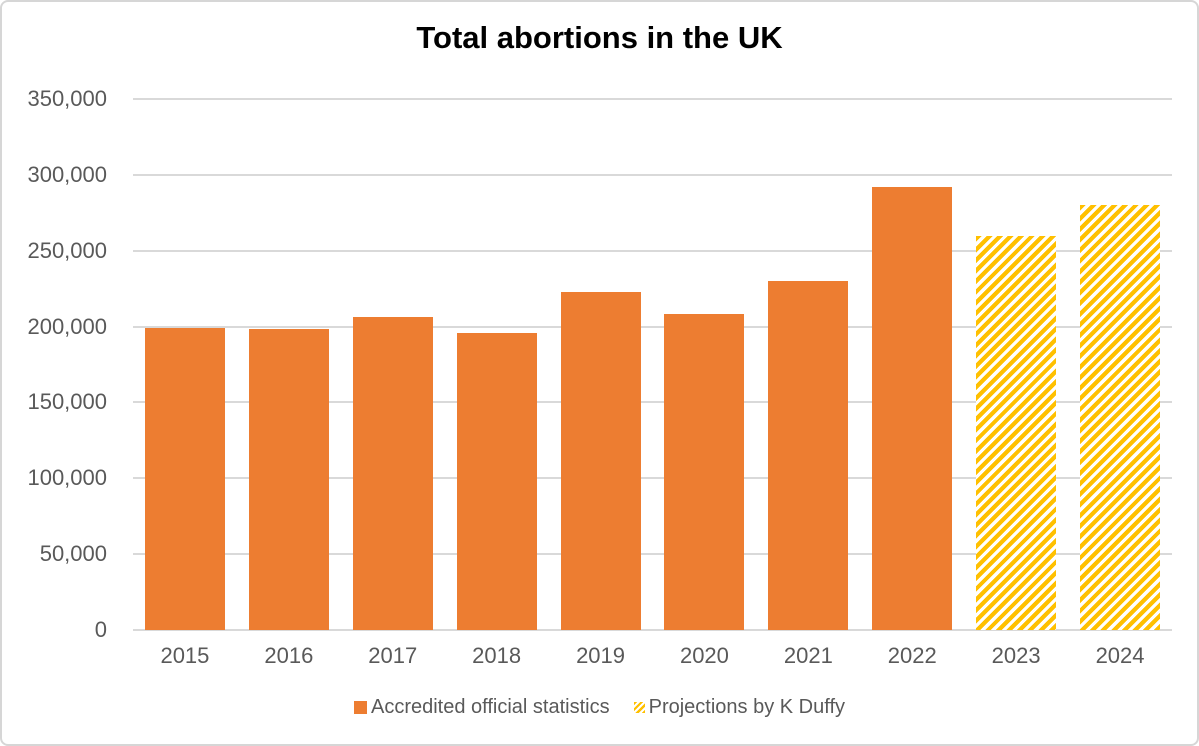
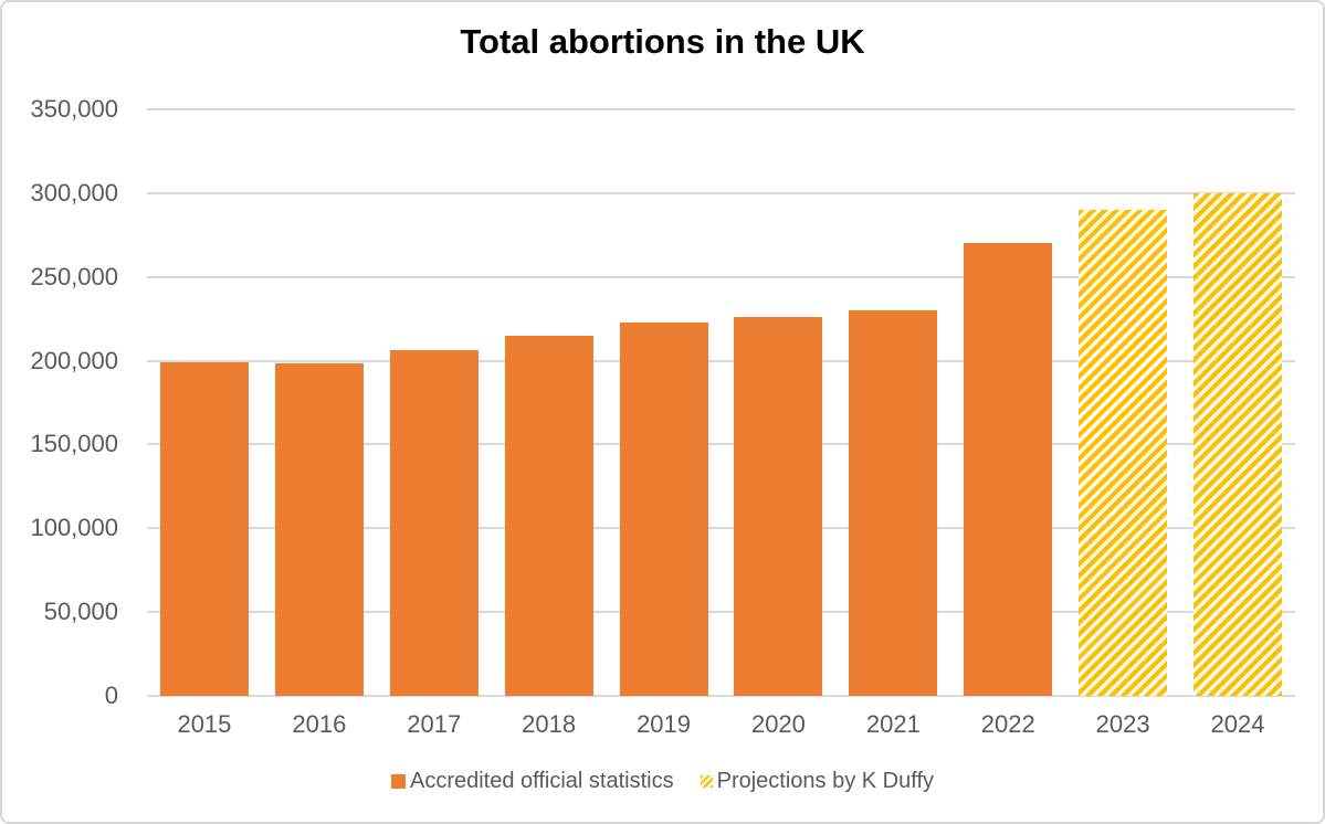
Accredited official statistics/2018: 196000 -> 215000
Accredited official statistics/2020: 208000 -> 226000
Accredited official statistics/2022: 292000 -> 270000
Projections by K Duffy/2023: 260000 -> 290000
Projections by K Duffy/2024: 280000 -> 300000
